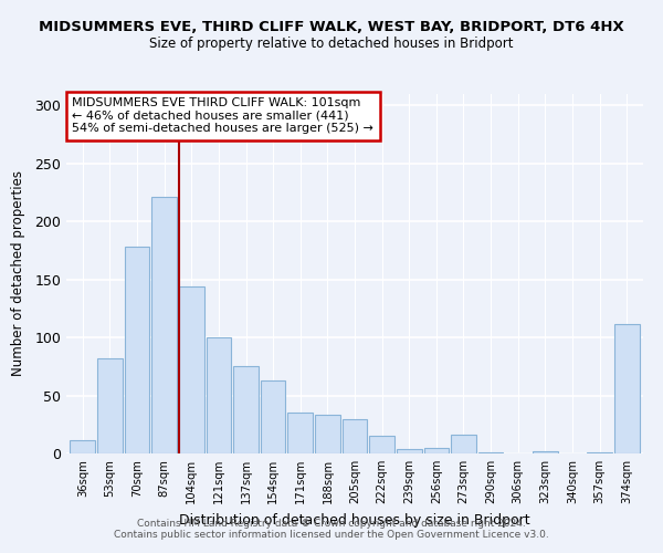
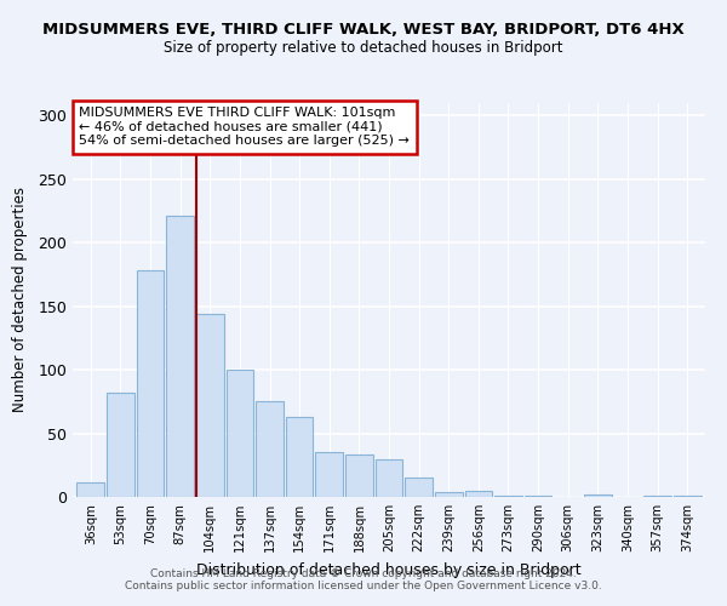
273sqm: 16 -> 1
374sqm: 112 -> 1
